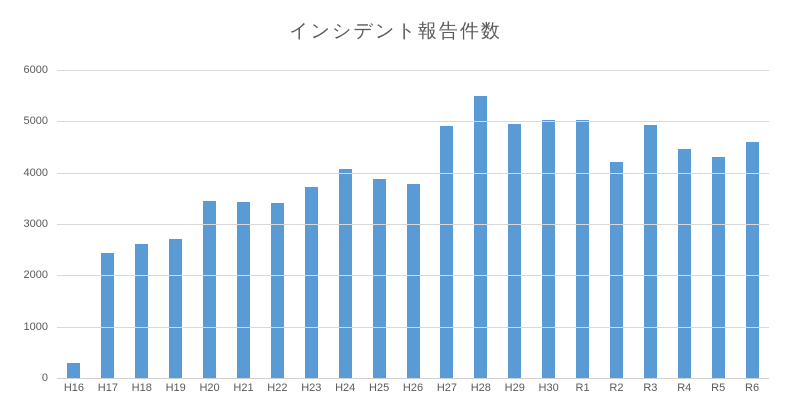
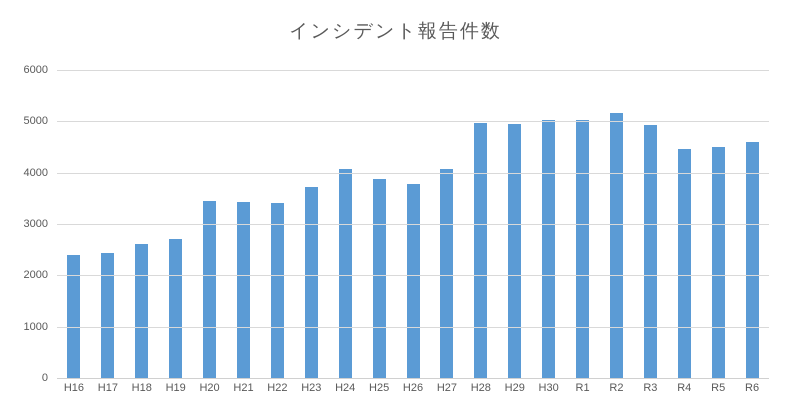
H16: 300 -> 2400
H27: 4900 -> 4100
H28: 5500 -> 5000
R2: 4200 -> 5200
R5: 4300 -> 4500
